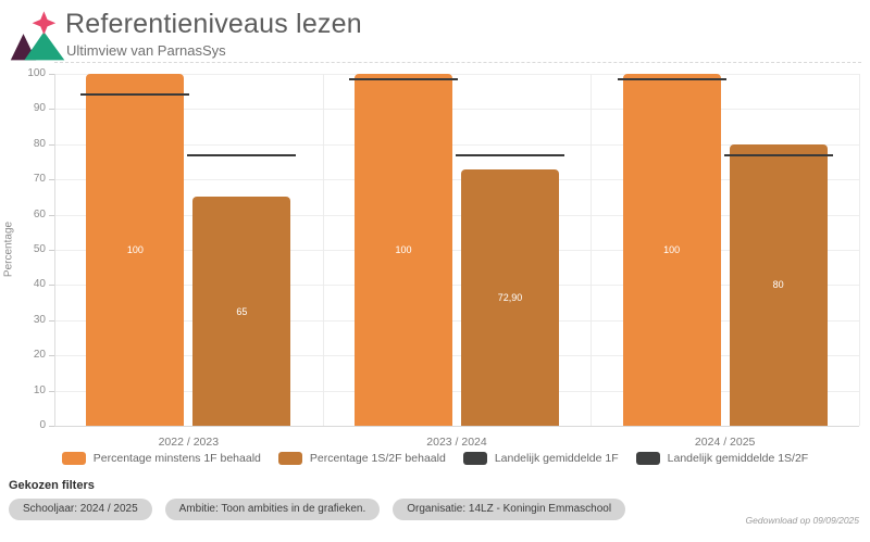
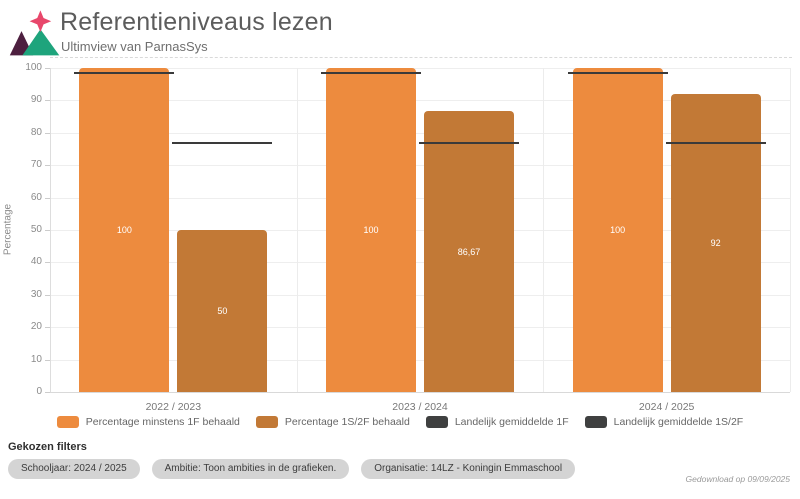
Percentage 1S/2F behaald/2022 / 2023: 65 -> 50
Landelijk gemiddelde 1F/2022 / 2023: 94 -> 98
Percentage 1S/2F behaald/2023 / 2024: 72,90 -> 86,67
Percentage 1S/2F behaald/2024 / 2025: 80 -> 92
